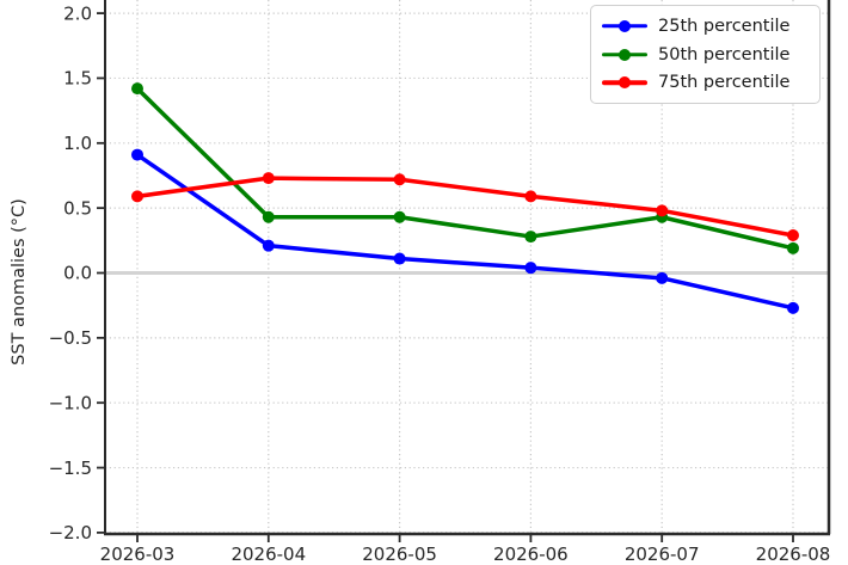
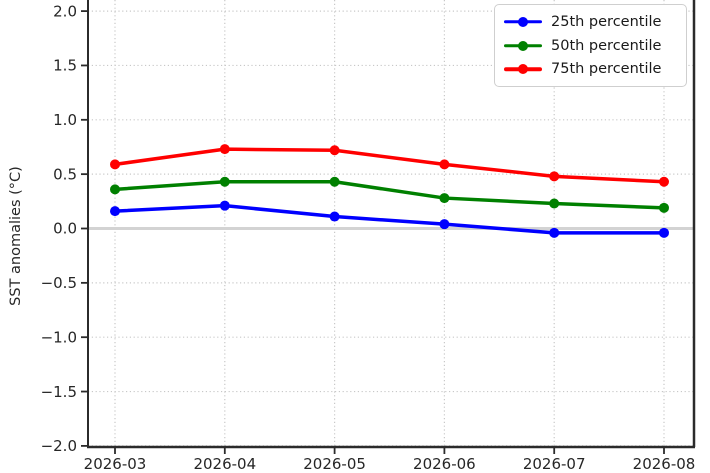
25th percentile/2026-03: 0.91 -> 0.16
50th percentile/2026-03: 1.42 -> 0.36
50th percentile/2026-07: 0.43 -> 0.23
25th percentile/2026-08: -0.27 -> -0.04
75th percentile/2026-08: 0.29 -> 0.43
